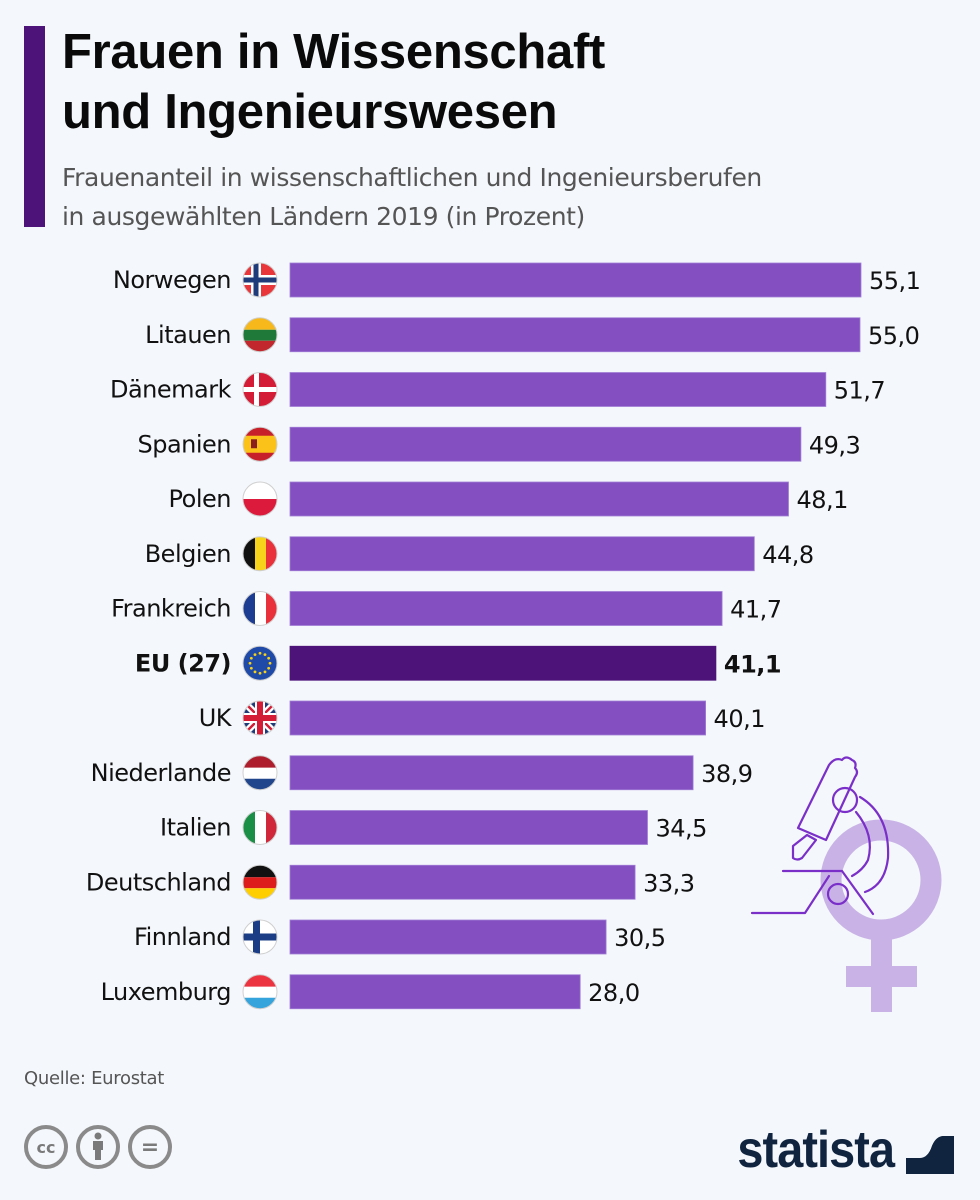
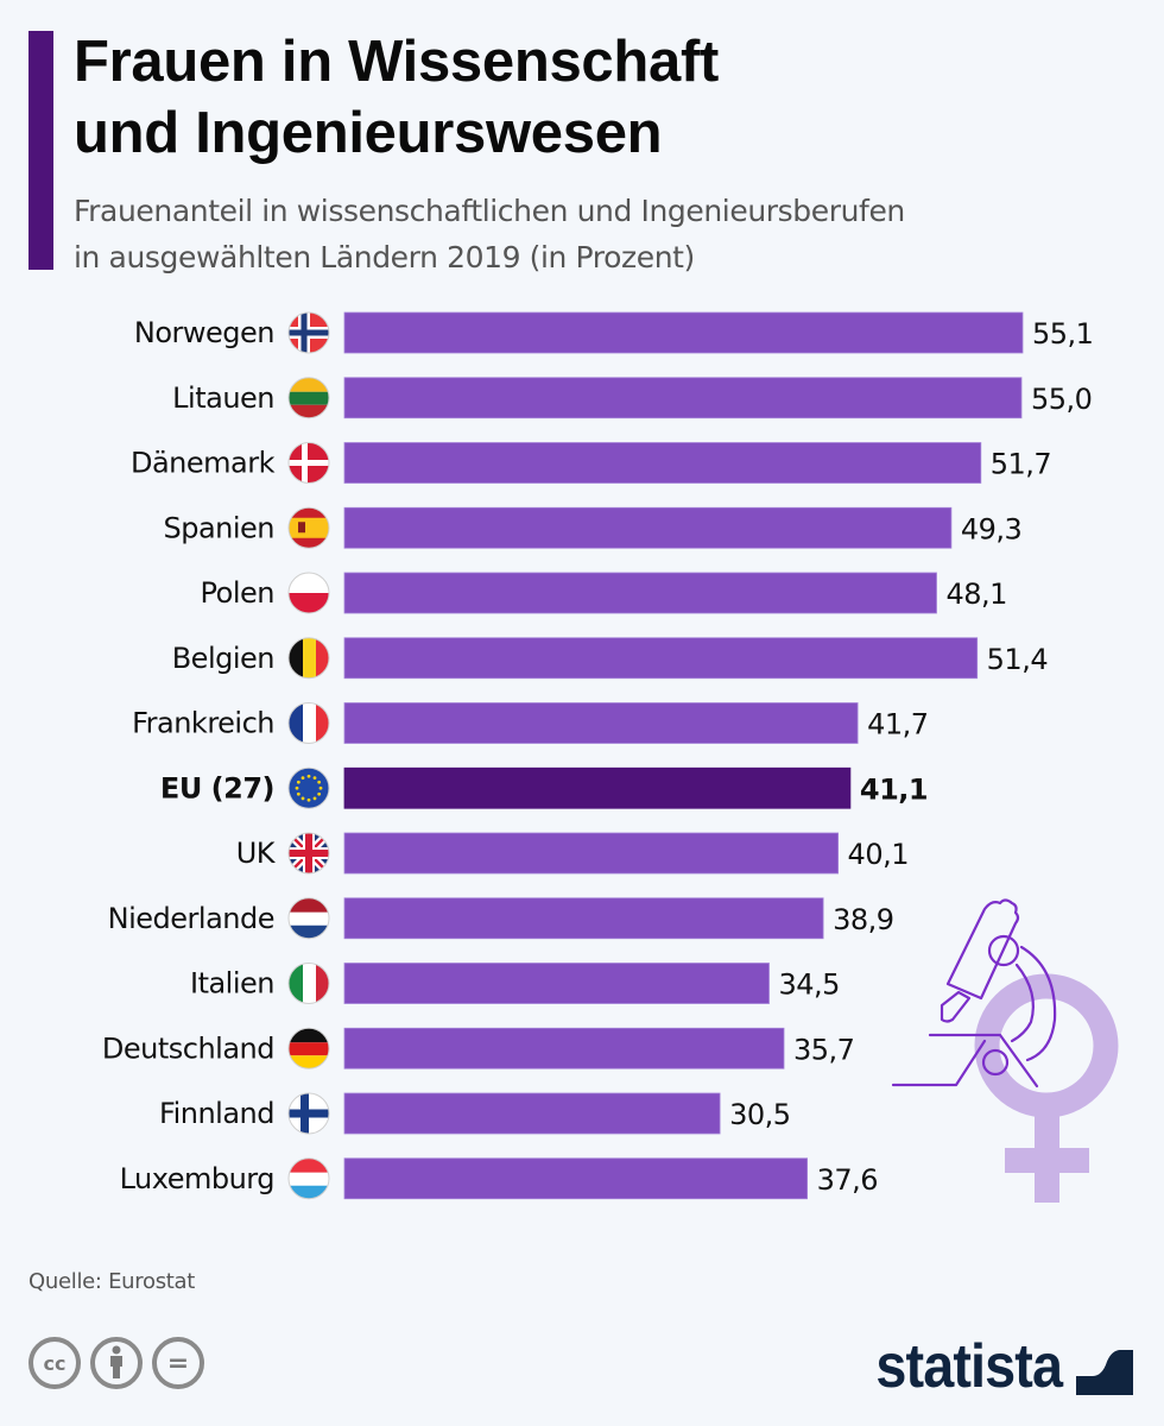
Belgien: 44,8 -> 51,4
Deutschland: 33,3 -> 35,7
Luxemburg: 28,0 -> 37,6
